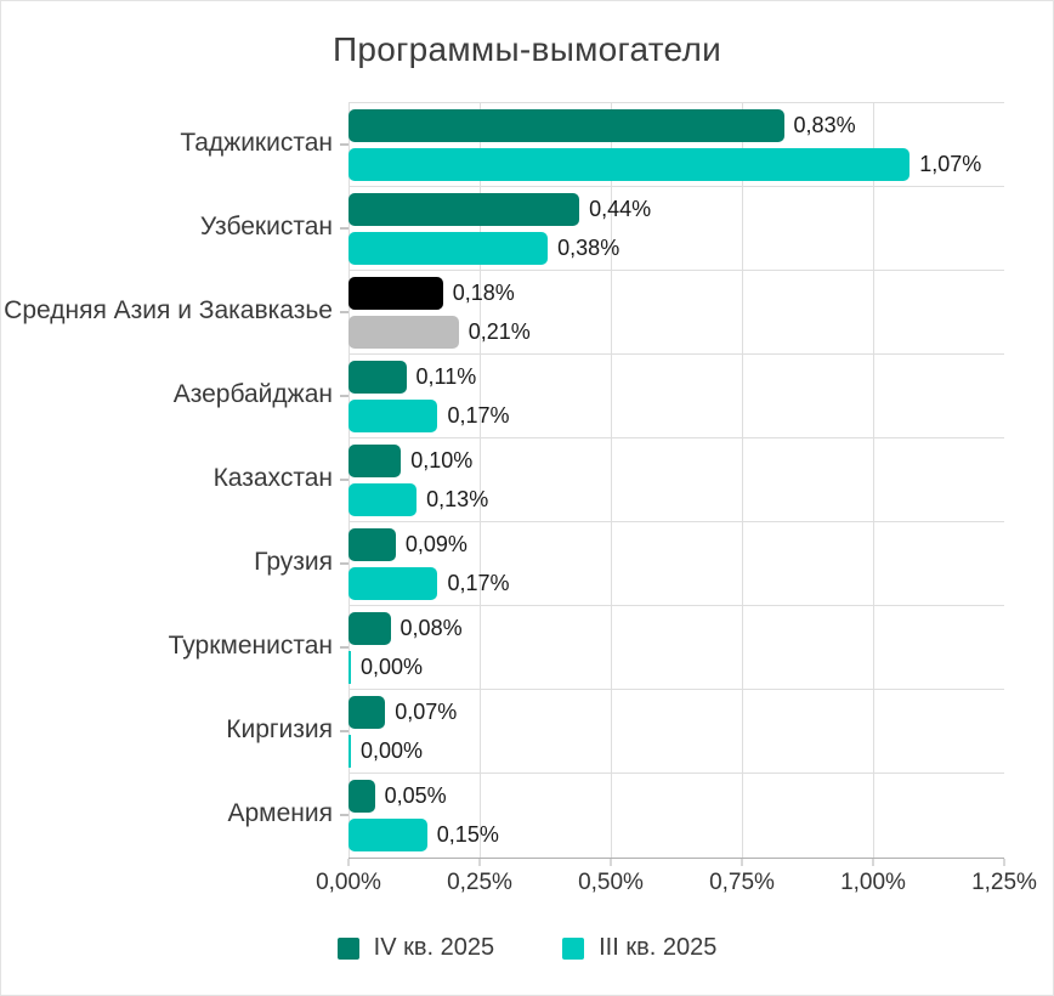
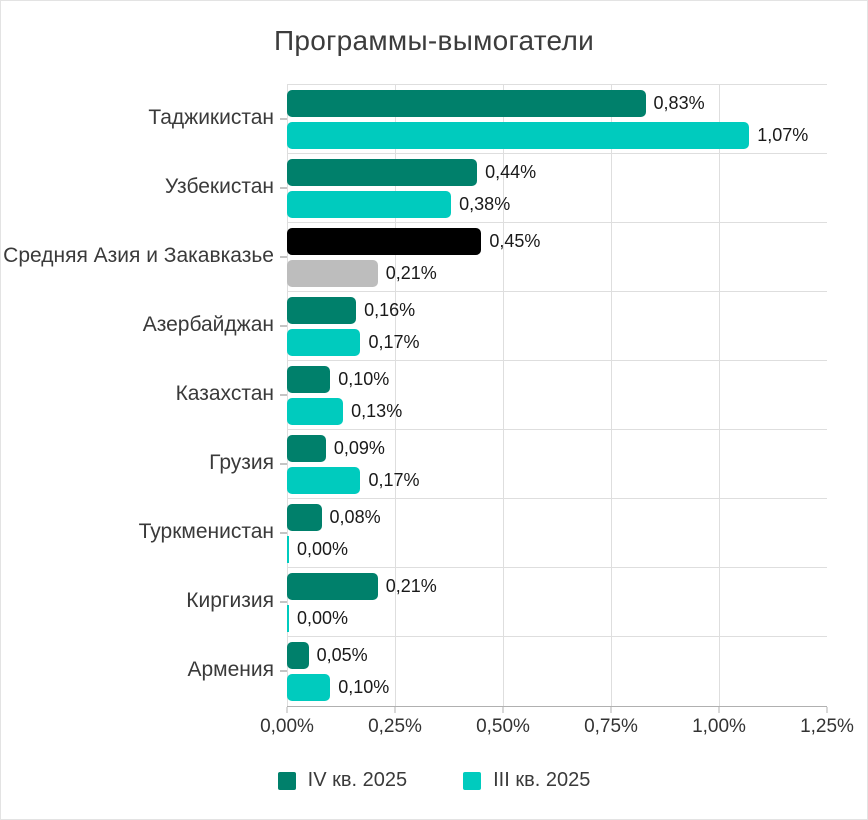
IV кв. 2025/Средняя Азия и Закавказье: 0,18% -> 0,45%
IV кв. 2025/Азербайджан: 0,11% -> 0,16%
IV кв. 2025/Киргизия: 0,07% -> 0,21%
III кв. 2025/Армения: 0,15% -> 0,10%
